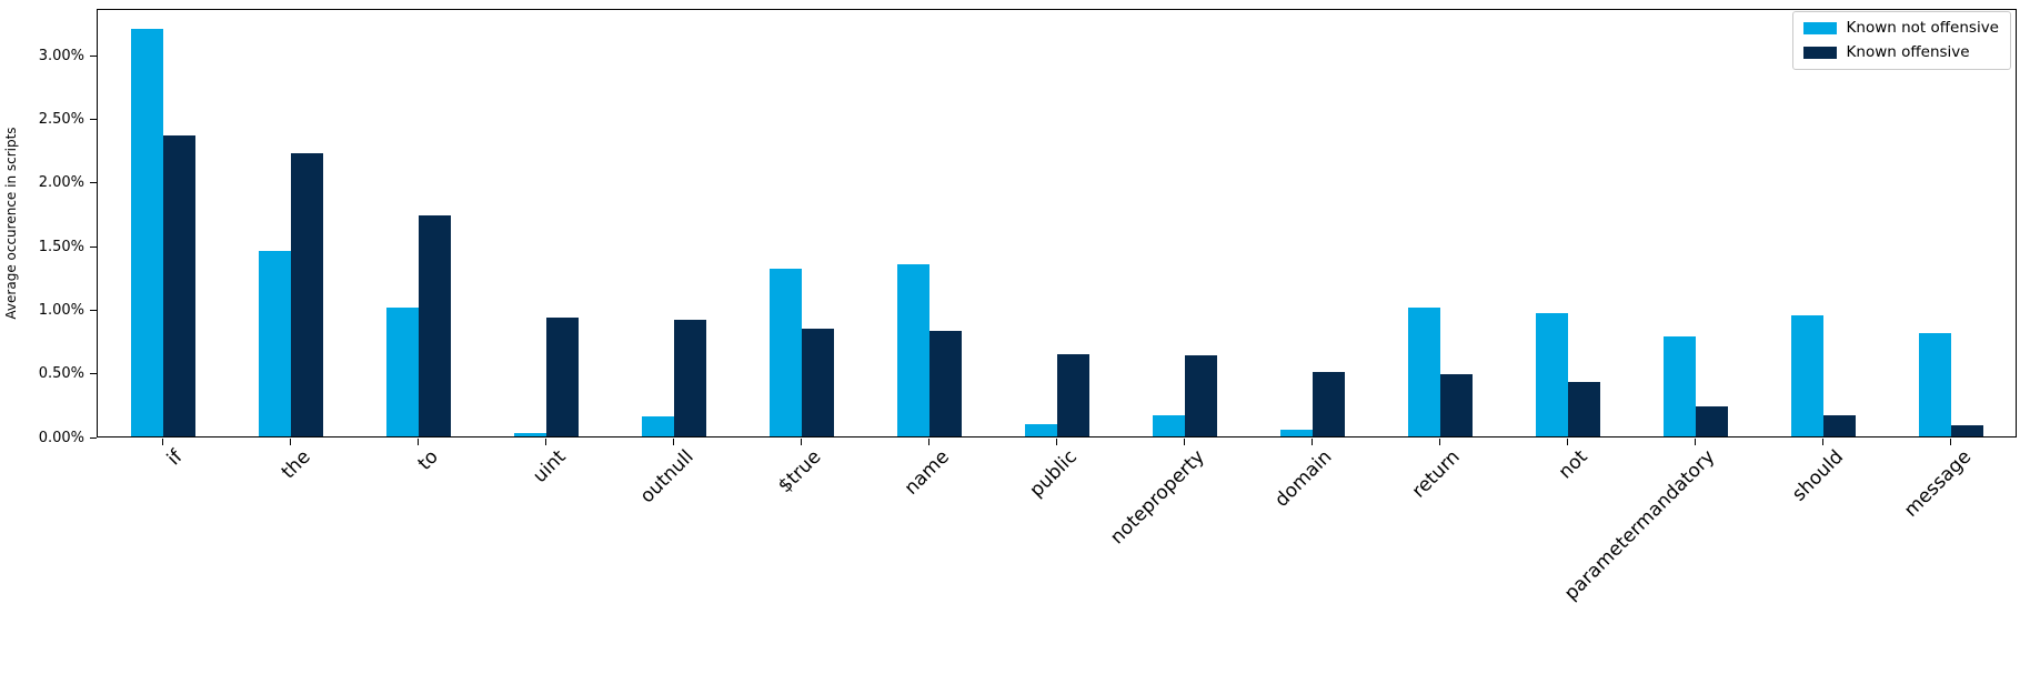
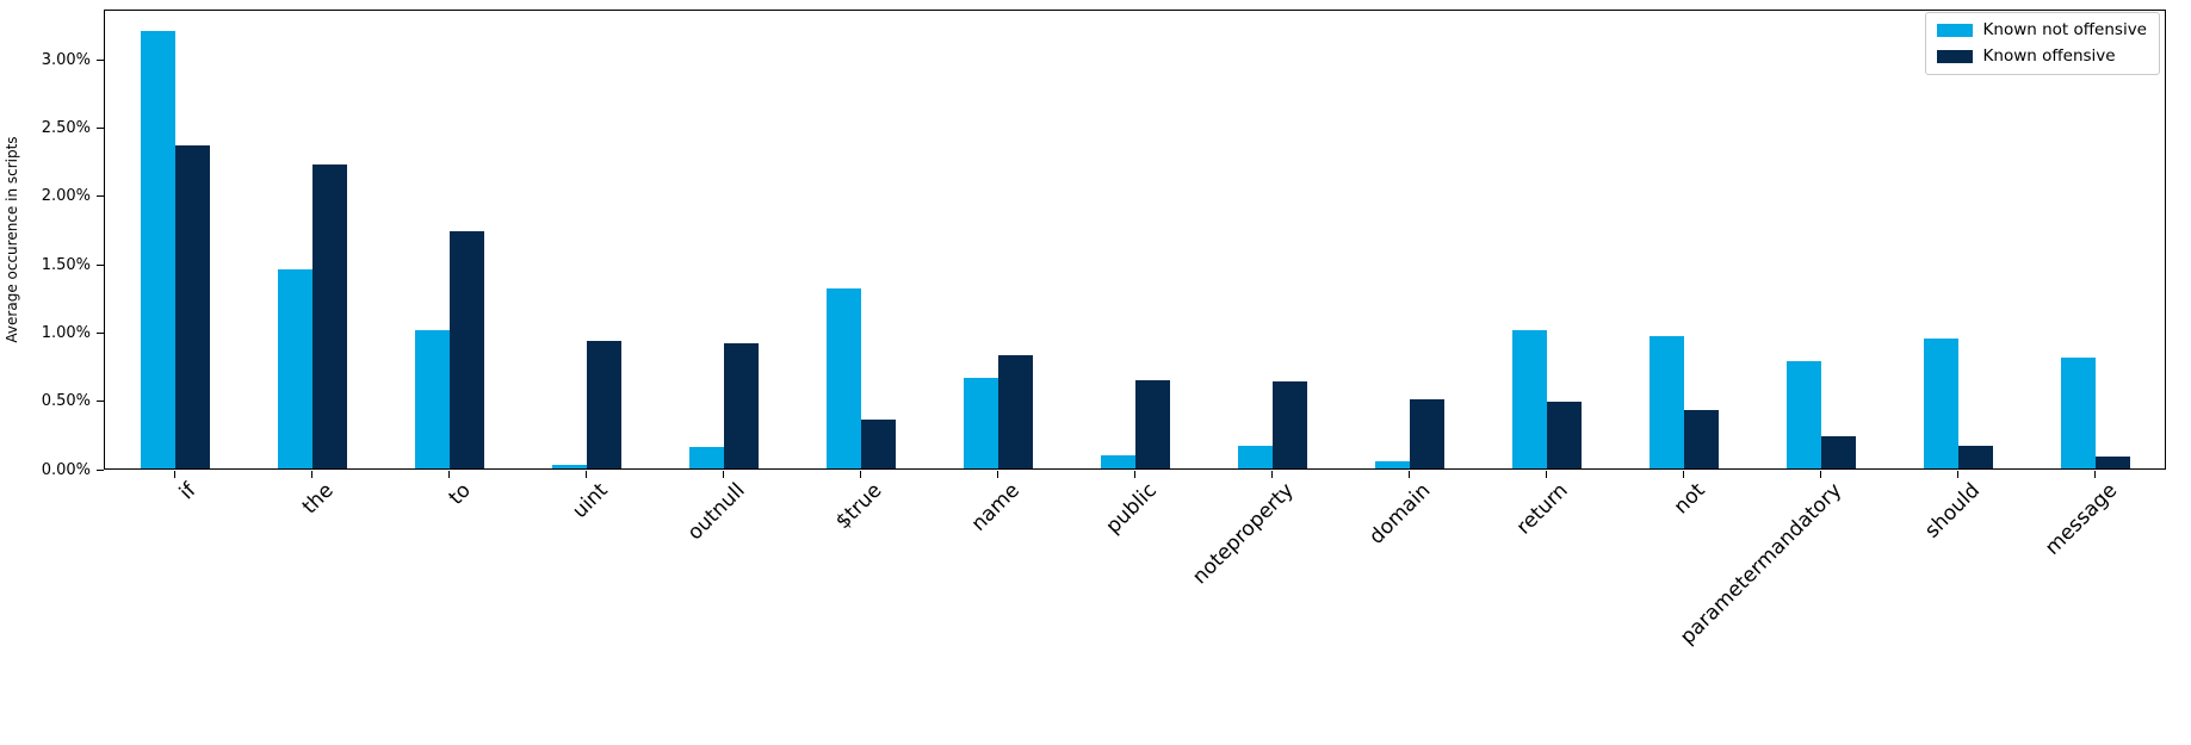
Known offensive/$true: 0.85% -> 0.36%
Known not offensive/name: 1.35% -> 0.66%
